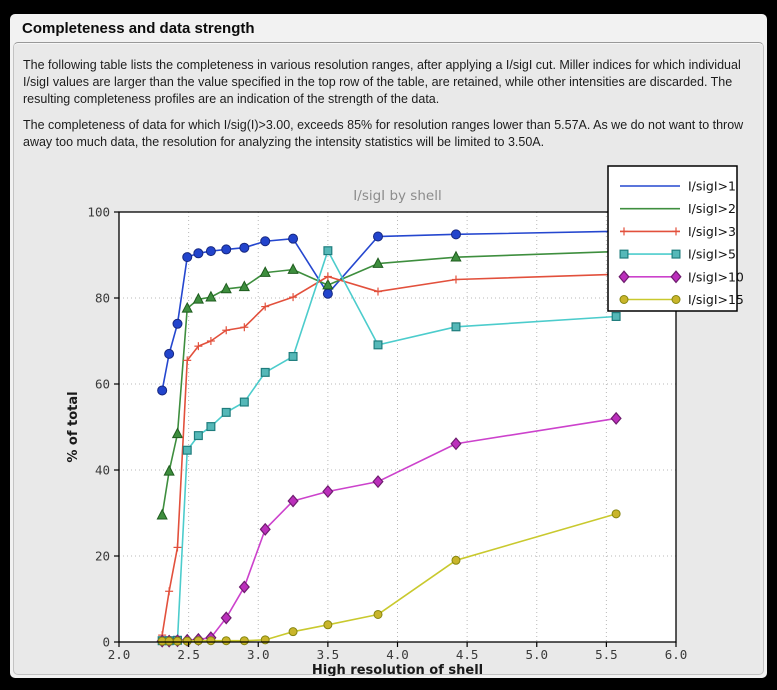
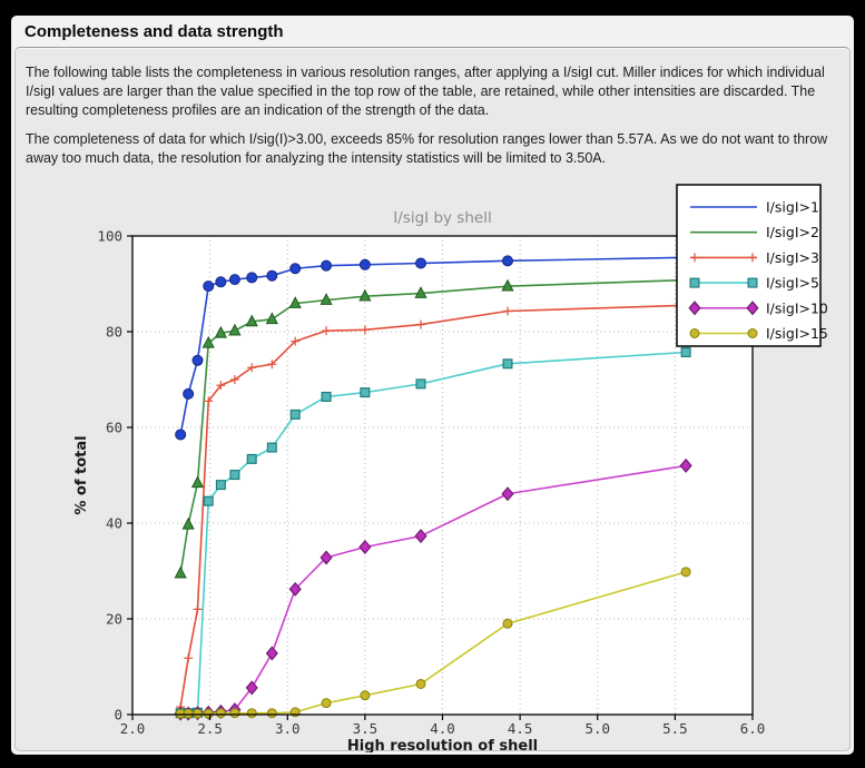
I/sigI>1/3.5: 81 -> 94
I/sigI>2/3.5: 83 -> 87
I/sigI>3/3.5: 85 -> 80
I/sigI>5/3.5: 91 -> 67
